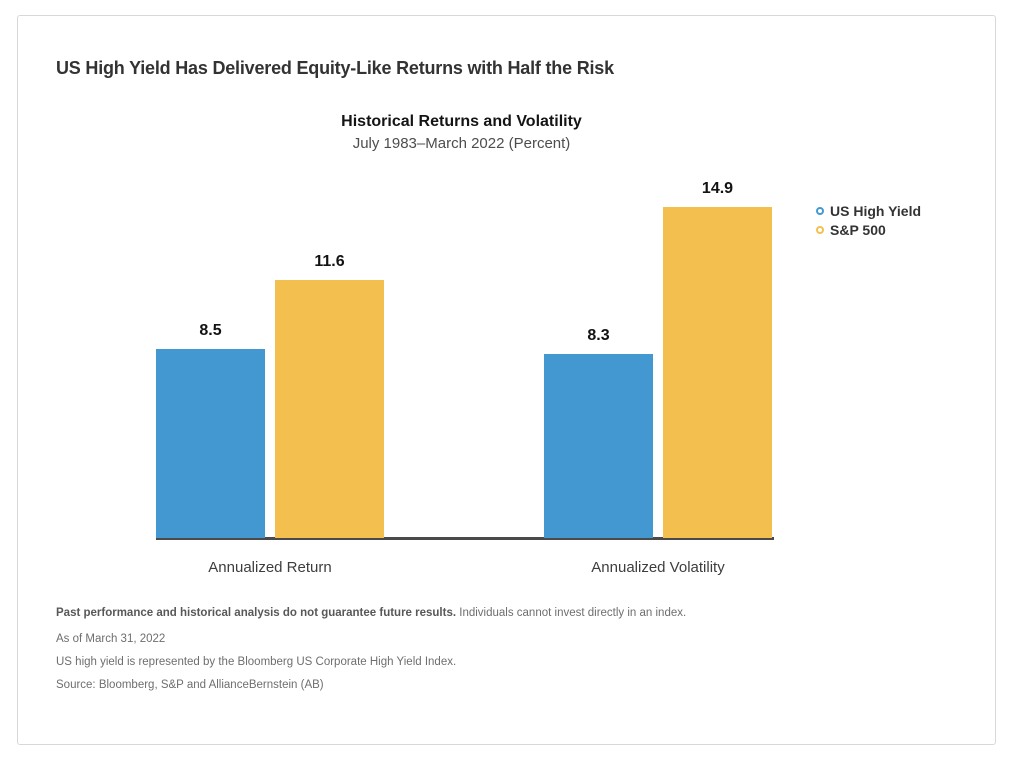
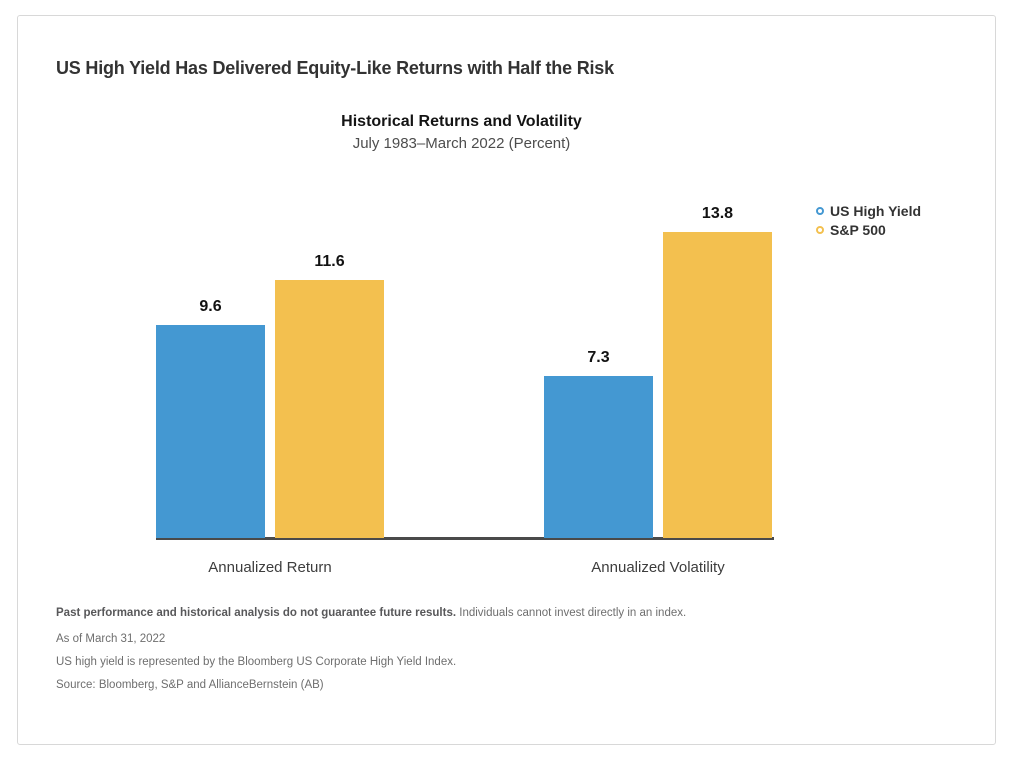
US High Yield/Annualized Return: 8.5 -> 9.6
US High Yield/Annualized Volatility: 8.3 -> 7.3
S&P 500/Annualized Volatility: 14.9 -> 13.8
